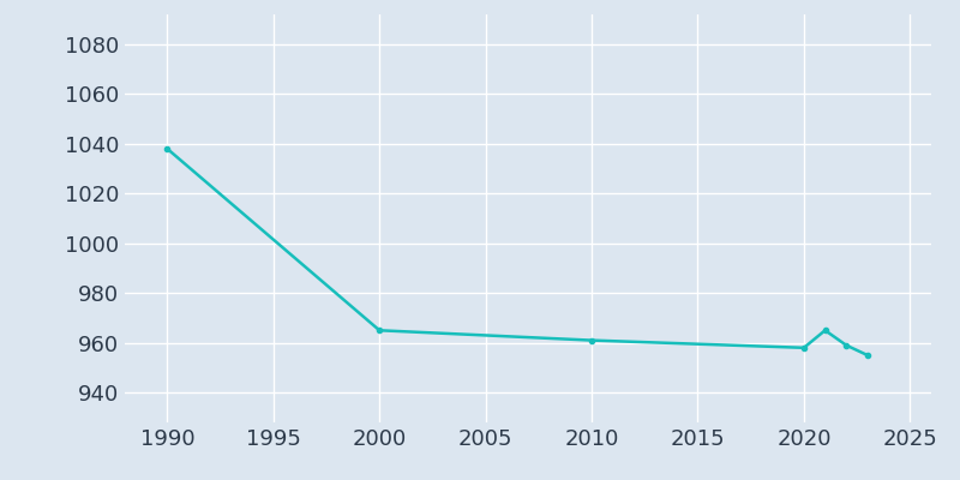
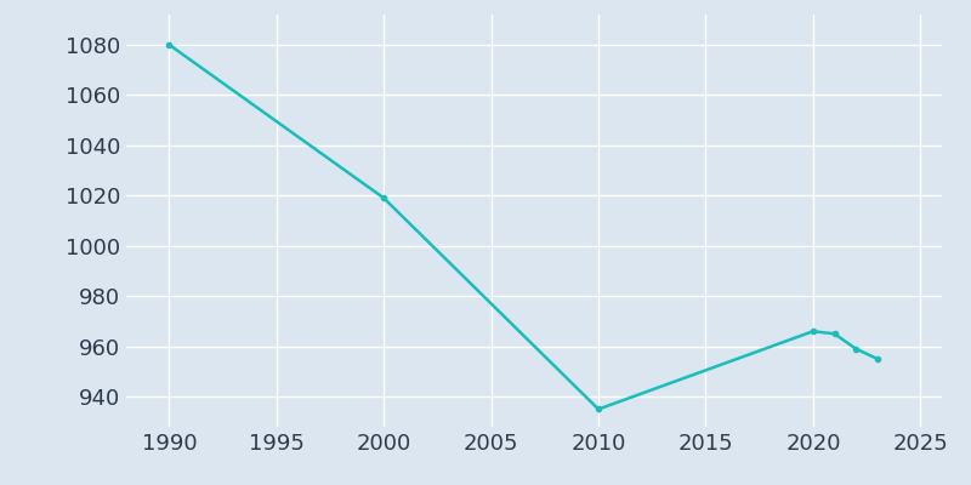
1990: 1038 -> 1080
2000: 965 -> 1019
2010: 961 -> 935
2020: 958 -> 966
